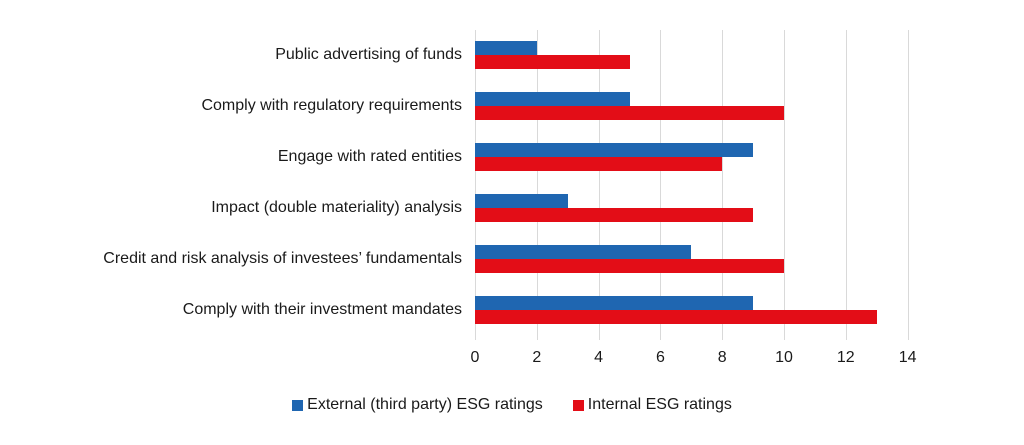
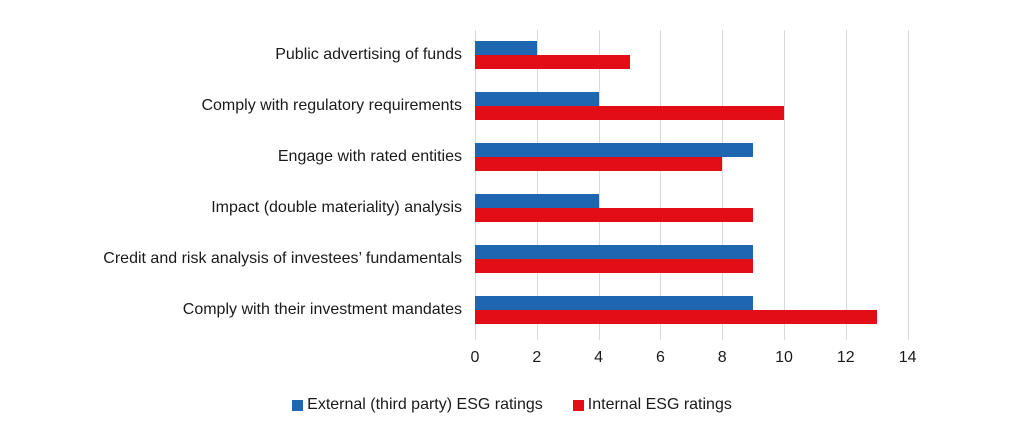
External (third party) ESG ratings/Comply with regulatory requirements: 5 -> 4
External (third party) ESG ratings/Impact (double materiality) analysis: 3 -> 4
External (third party) ESG ratings/Credit and risk analysis of investees’ fundamentals: 7 -> 9
Internal ESG ratings/Credit and risk analysis of investees’ fundamentals: 10 -> 9
